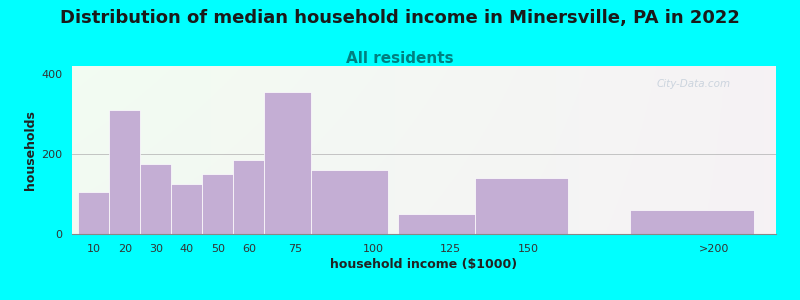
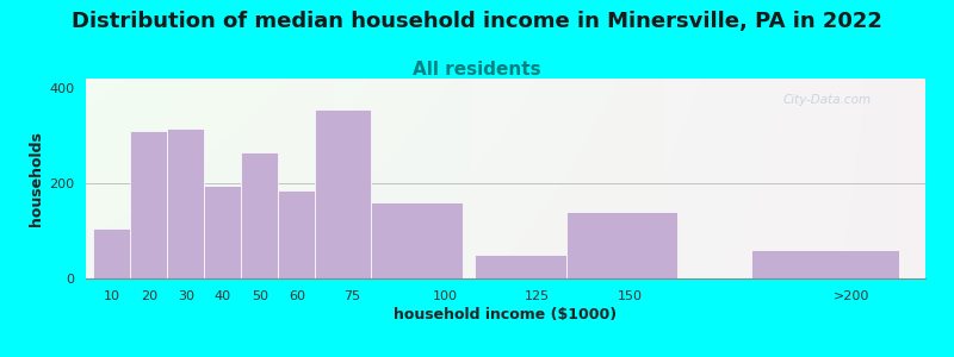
30: 175 -> 315
40: 125 -> 195
50: 150 -> 265
